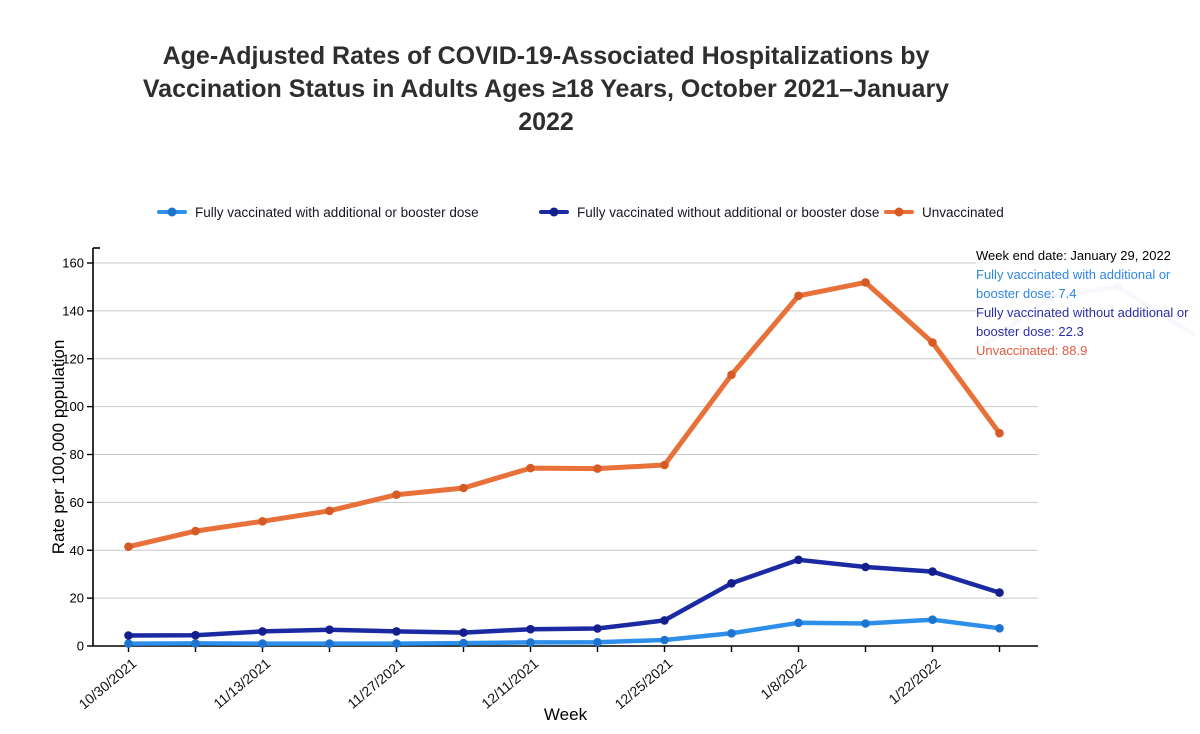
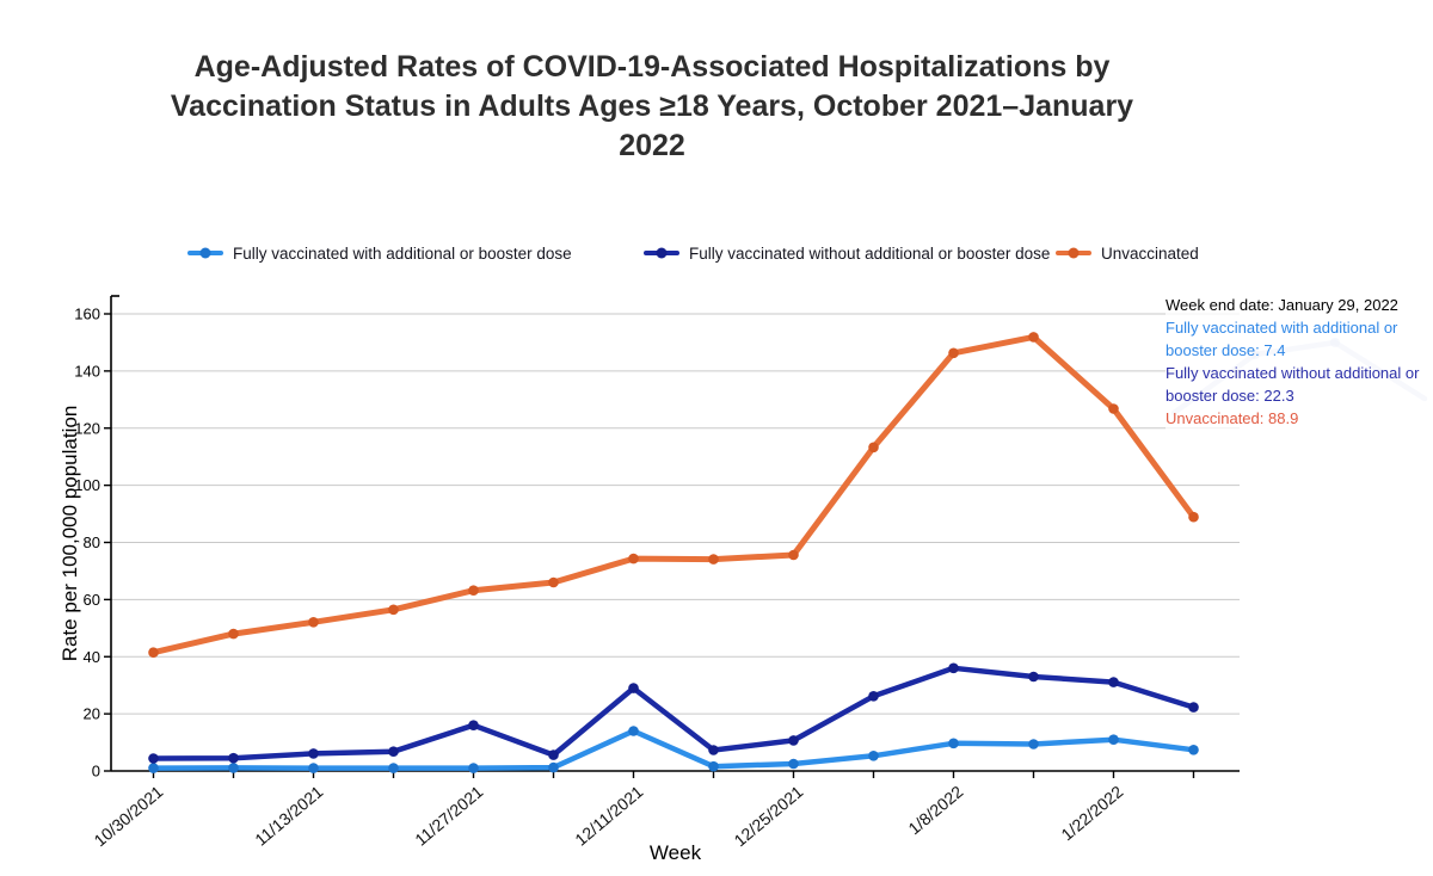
Fully vaccinated without additional or booster dose/11/27/2021: 6 -> 16
Fully vaccinated with additional or booster dose/12/11/2021: 2 -> 14
Fully vaccinated without additional or booster dose/12/11/2021: 7 -> 29
